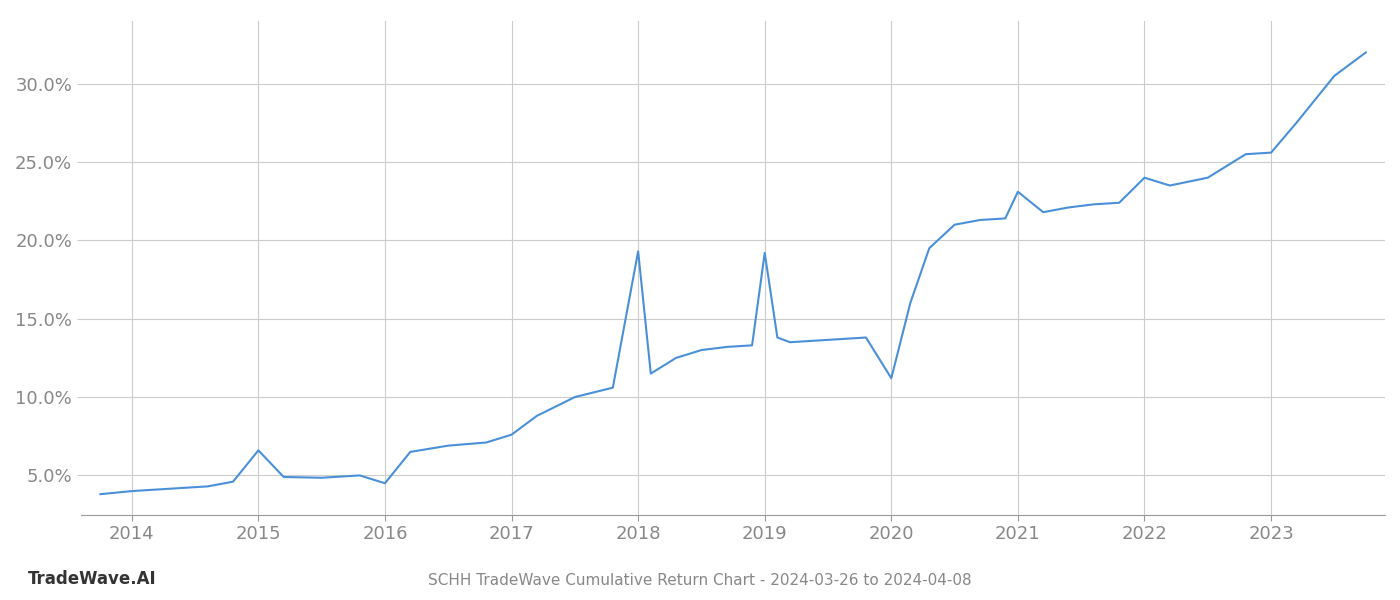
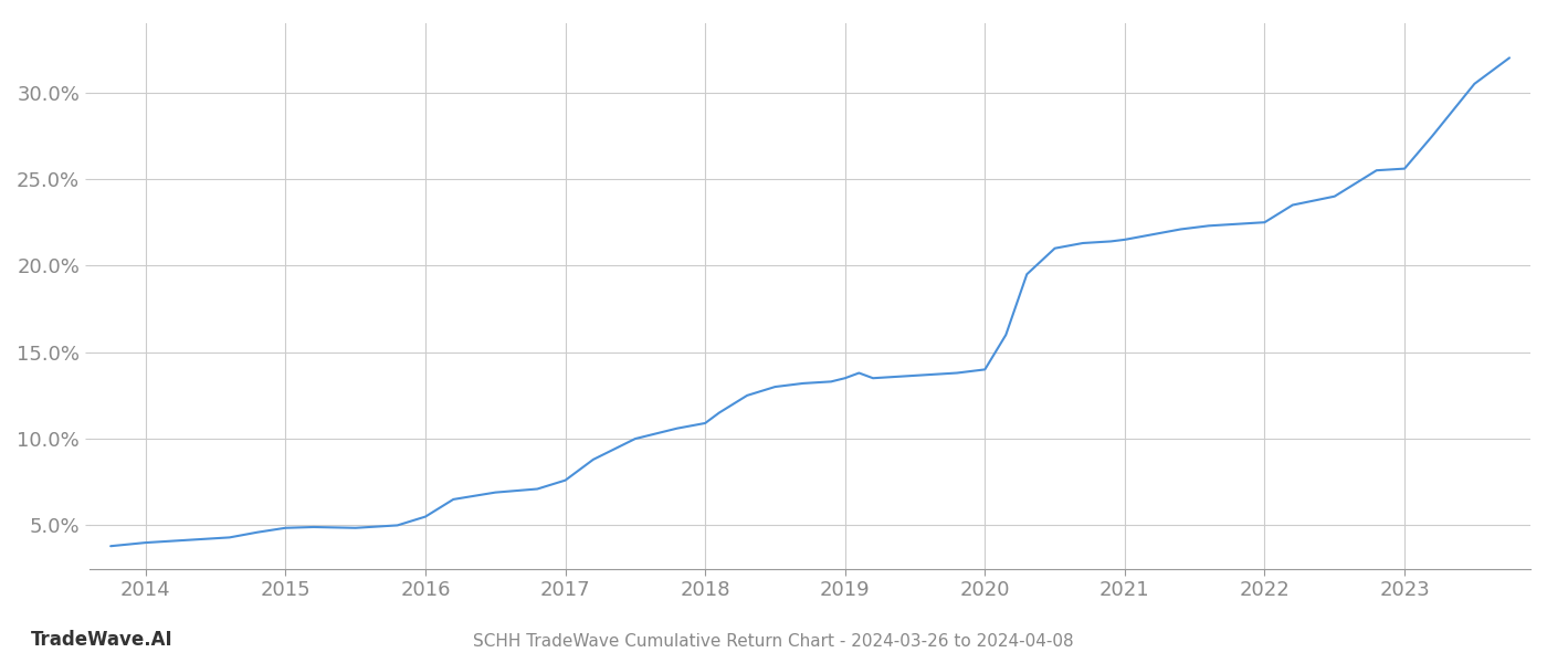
2015: 6.6% -> 4.8%
2016: 4.5% -> 5.5%
2018: 19.3% -> 10.9%
2019: 19.2% -> 13.5%
2020: 11.2% -> 14.0%
2021: 23.1% -> 21.5%
2022: 24.0% -> 22.5%
